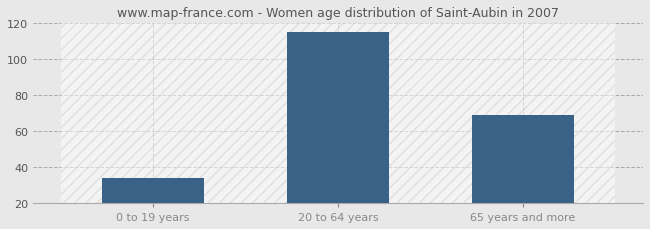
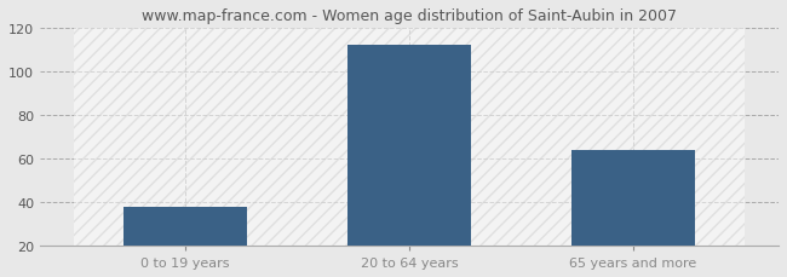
0 to 19 years: 34 -> 38
20 to 64 years: 115 -> 112
65 years and more: 69 -> 64
